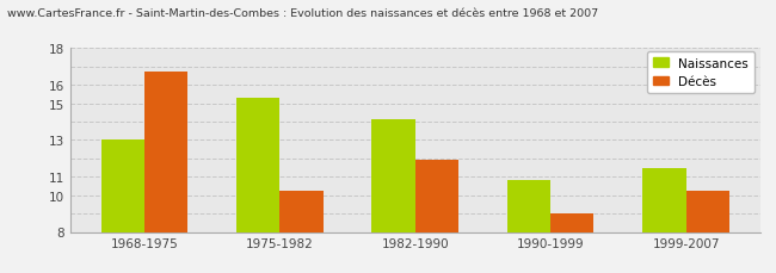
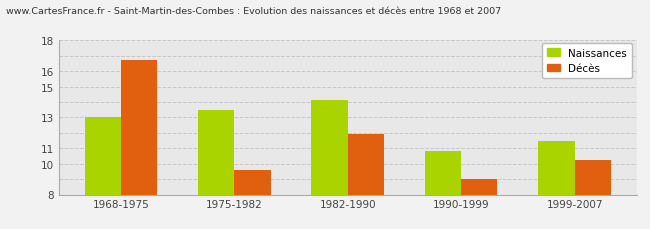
Naissances/1975-1982: 15.3 -> 13.5
Décès/1975-1982: 10.2 -> 9.6
